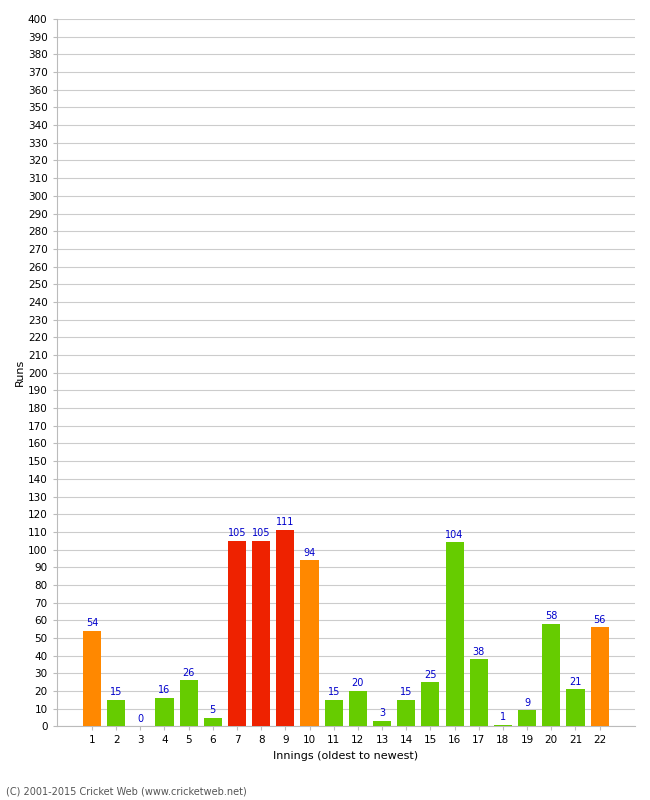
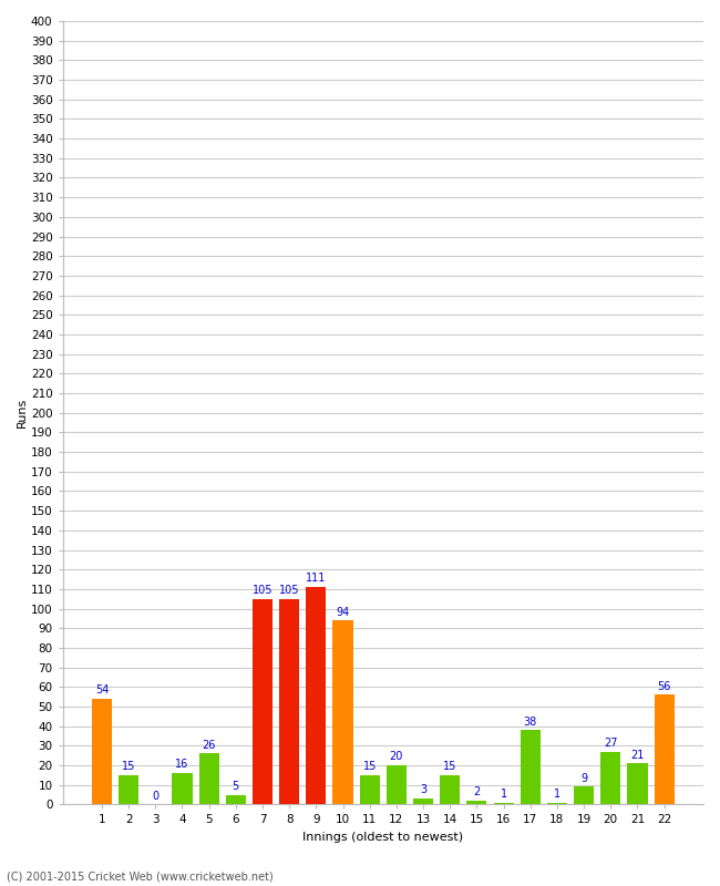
15: 25 -> 2
16: 104 -> 1
20: 58 -> 27
